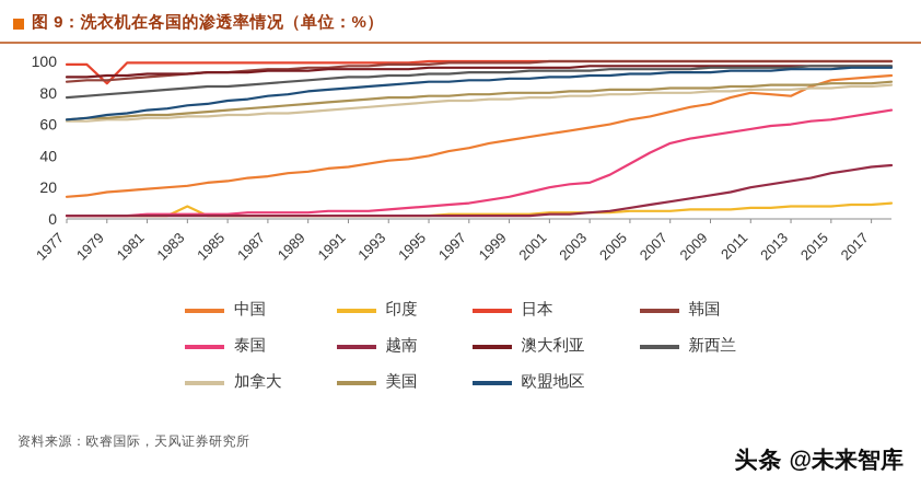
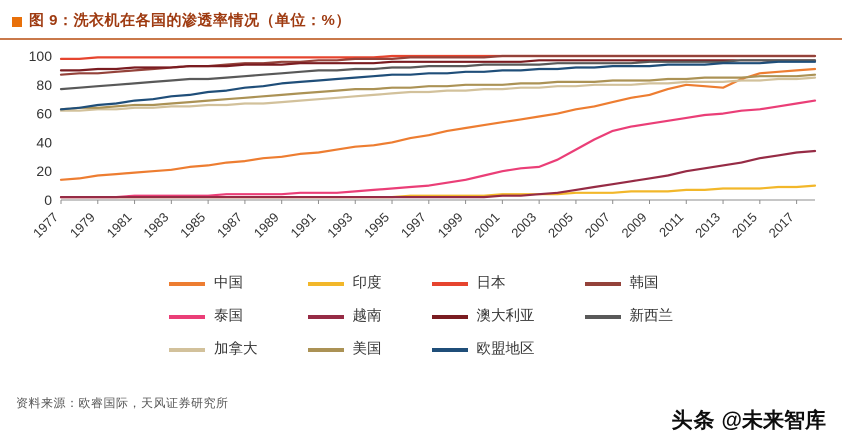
日本/1979: 86 -> 99
印度/1983: 8 -> 2
